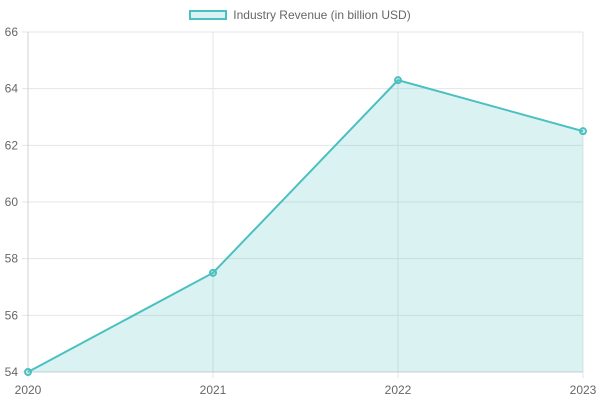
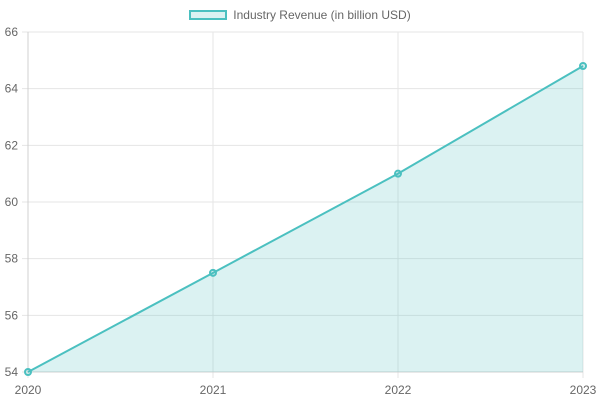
2022: 64.3 -> 61.0
2023: 62.5 -> 64.8
